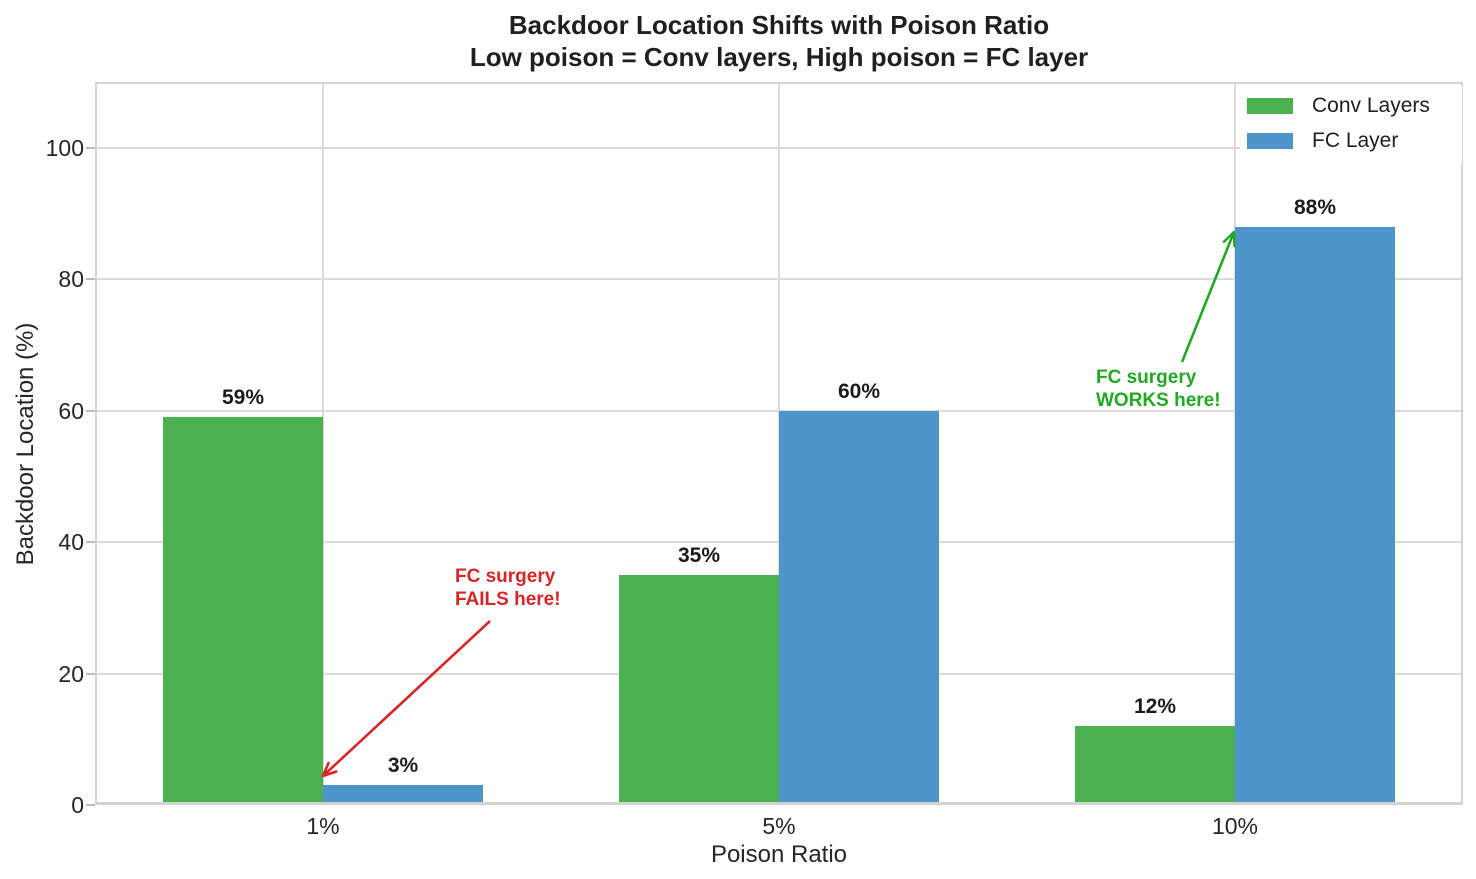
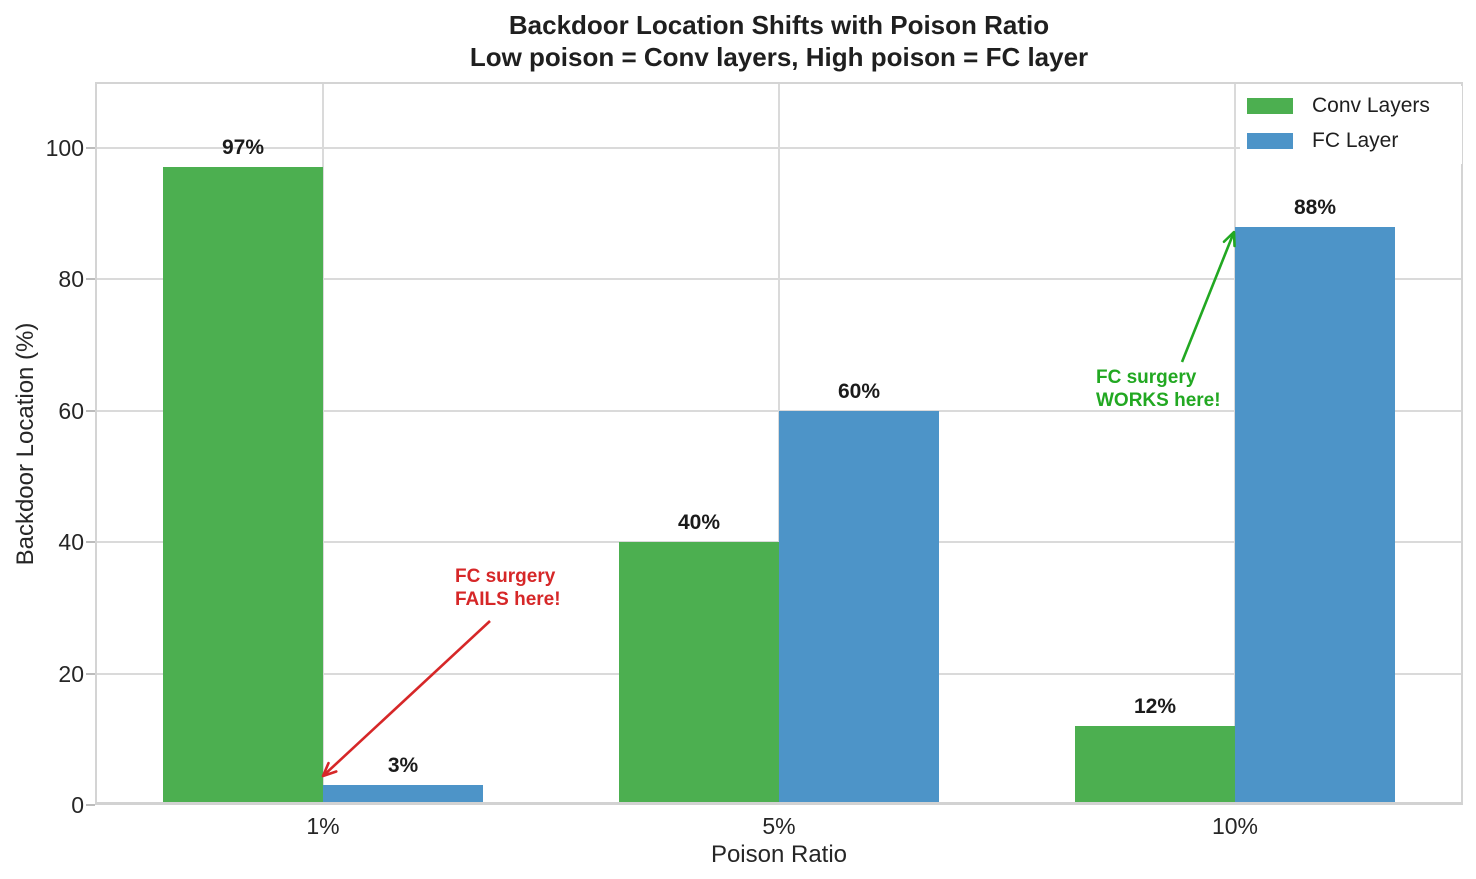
Conv Layers/1%: 59% -> 97%
Conv Layers/5%: 35% -> 40%
